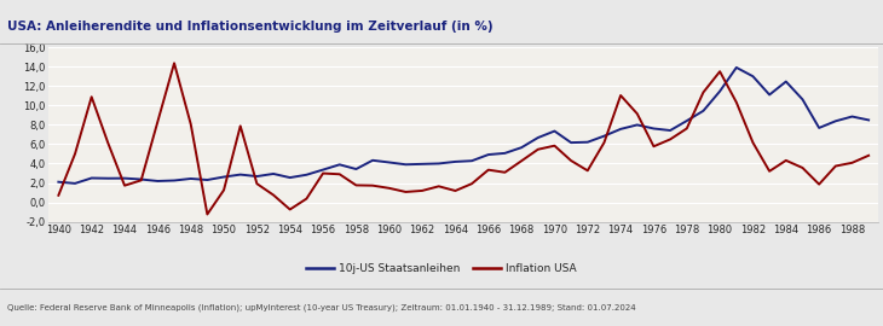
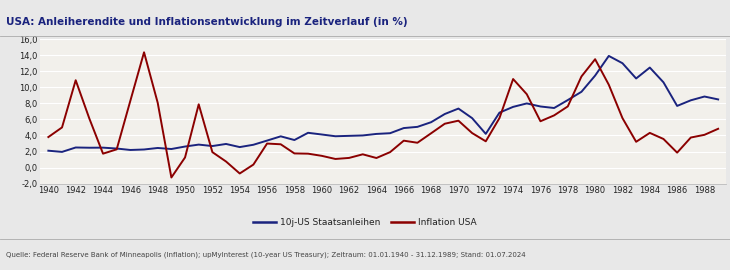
Inflation USA/1940: 0,7 -> 3,8
10j-US Staatsanleihen/1972: 6,2 -> 4,2
